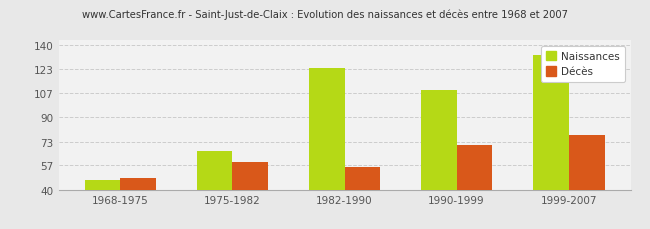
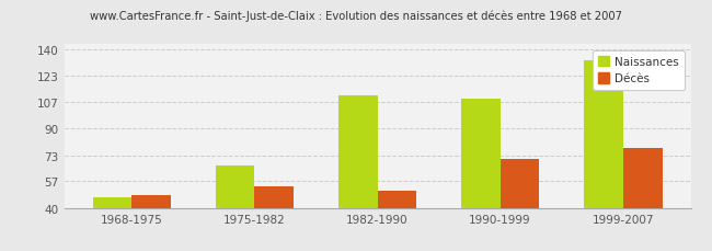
Décès/1975-1982: 59 -> 54
Naissances/1982-1990: 124 -> 111
Décès/1982-1990: 56 -> 51
